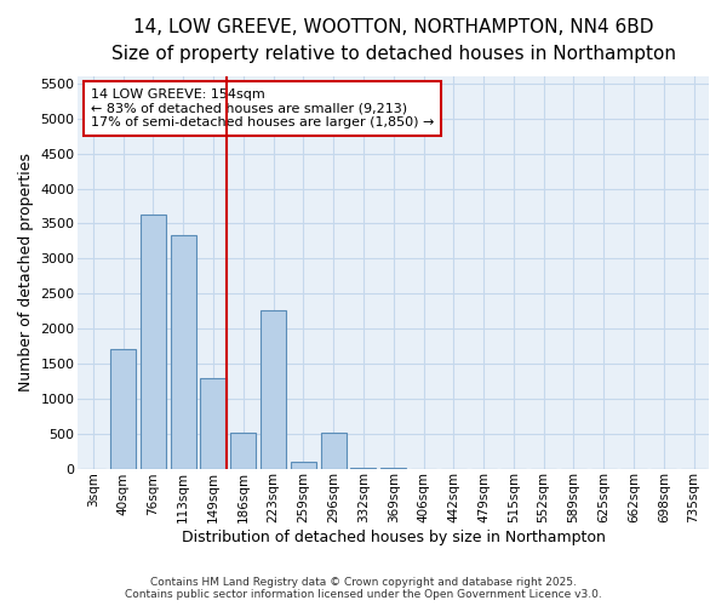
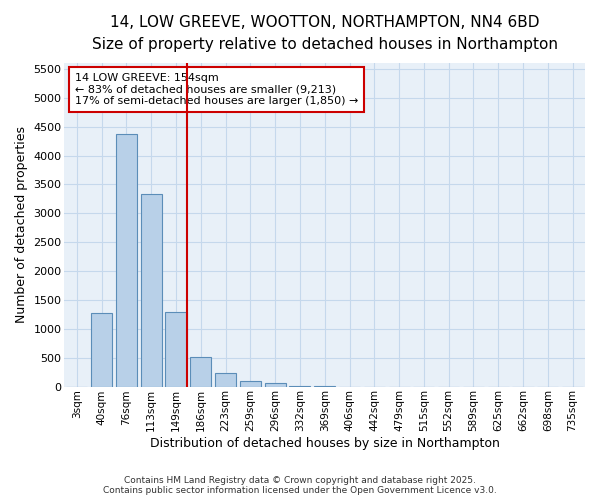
40sqm: 1700 -> 1270
76sqm: 3620 -> 4370
223sqm: 2260 -> 230
296sqm: 520 -> 60
